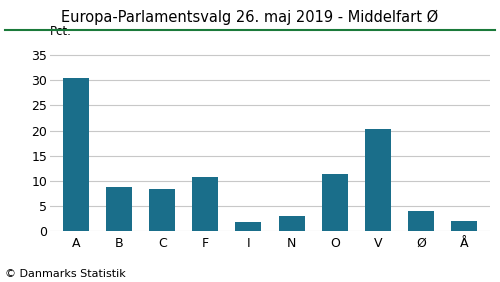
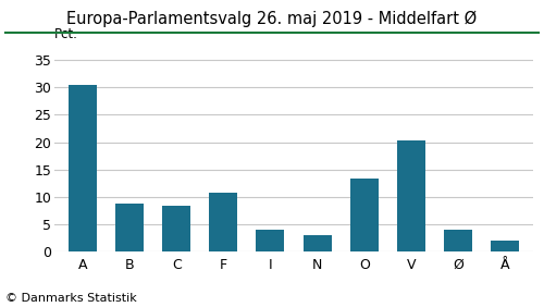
I: 1.9 -> 4.0
O: 11.3 -> 13.4
